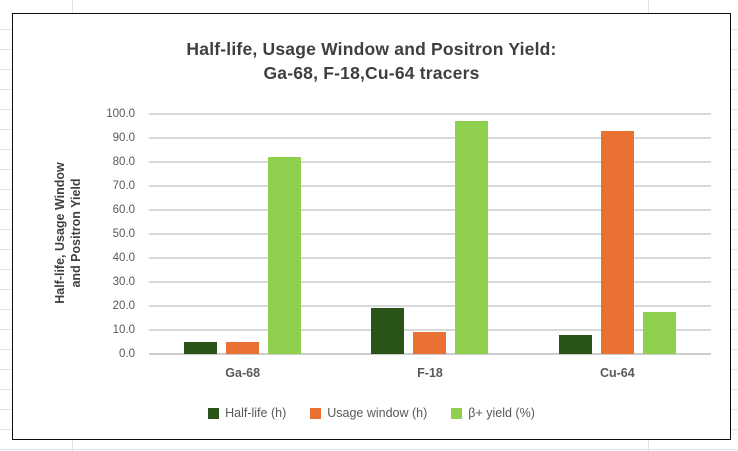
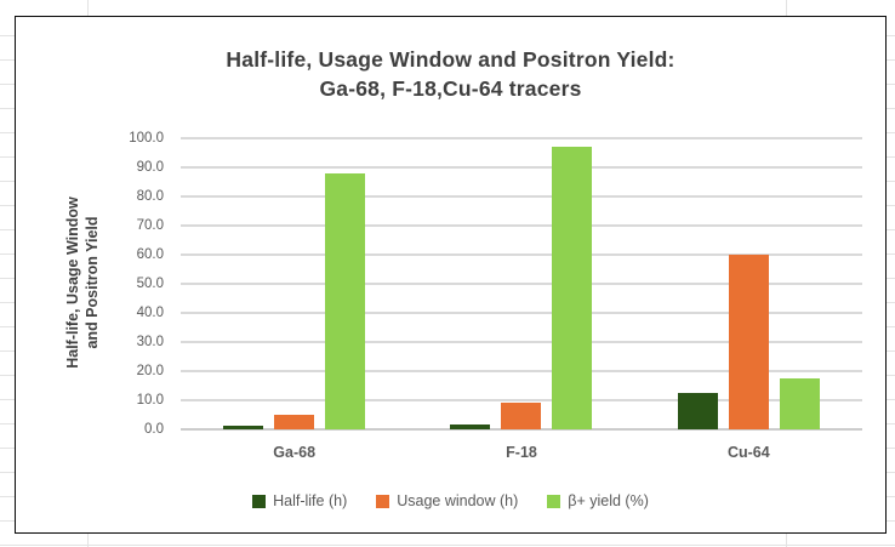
Half-life (h)/Ga-68: 5 -> 1
β+ yield (%)/Ga-68: 82 -> 88
Half-life (h)/F-18: 19 -> 2
Half-life (h)/Cu-64: 8 -> 13
Usage window (h)/Cu-64: 93 -> 60
